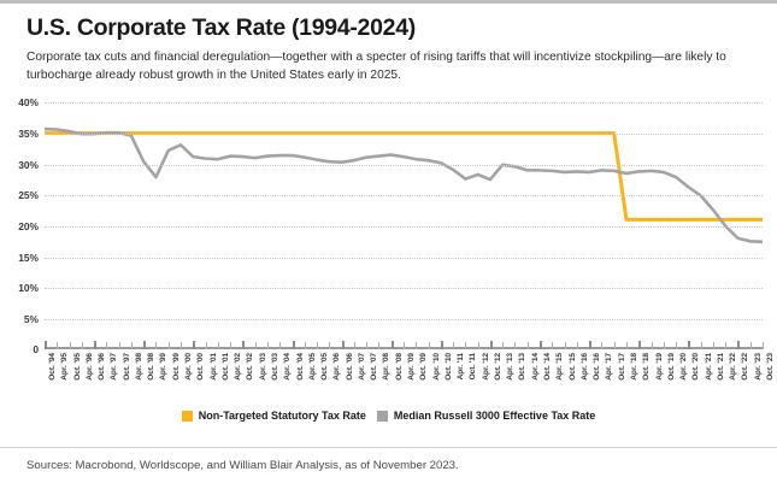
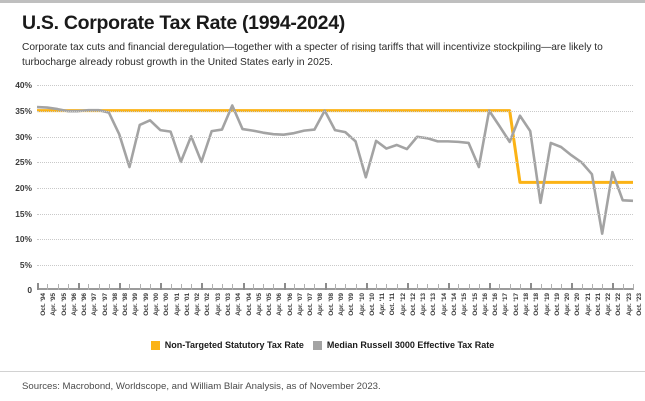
Median Russell 3000 Effective Tax Rate/Apr. '99: 28% -> 24%
Median Russell 3000 Effective Tax Rate/Oct. '01: 31% -> 25%
Median Russell 3000 Effective Tax Rate/Apr. '02: 31% -> 30%
Median Russell 3000 Effective Tax Rate/Oct. '02: 31% -> 25%
Median Russell 3000 Effective Tax Rate/Apr. '04: 31% -> 36%
Median Russell 3000 Effective Tax Rate/Oct. '08: 32% -> 35%
Median Russell 3000 Effective Tax Rate/Apr. '10: 31% -> 29%
Median Russell 3000 Effective Tax Rate/Oct. '10: 30% -> 22%
Median Russell 3000 Effective Tax Rate/Apr. '16: 29% -> 24%
Median Russell 3000 Effective Tax Rate/Oct. '16: 29% -> 35%
Median Russell 3000 Effective Tax Rate/Apr. '17: 29% -> 32%
Median Russell 3000 Effective Tax Rate/Apr. '18: 28% -> 34%
Median Russell 3000 Effective Tax Rate/Oct. '18: 29% -> 31%
Median Russell 3000 Effective Tax Rate/Apr. '19: 29% -> 17%
Median Russell 3000 Effective Tax Rate/Apr. '22: 20% -> 11%
Median Russell 3000 Effective Tax Rate/Oct. '22: 18% -> 23%
